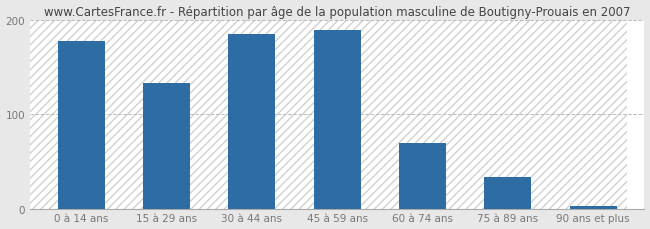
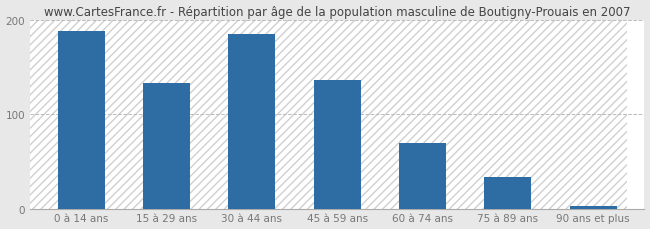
0 à 14 ans: 178 -> 188
45 à 59 ans: 190 -> 136
